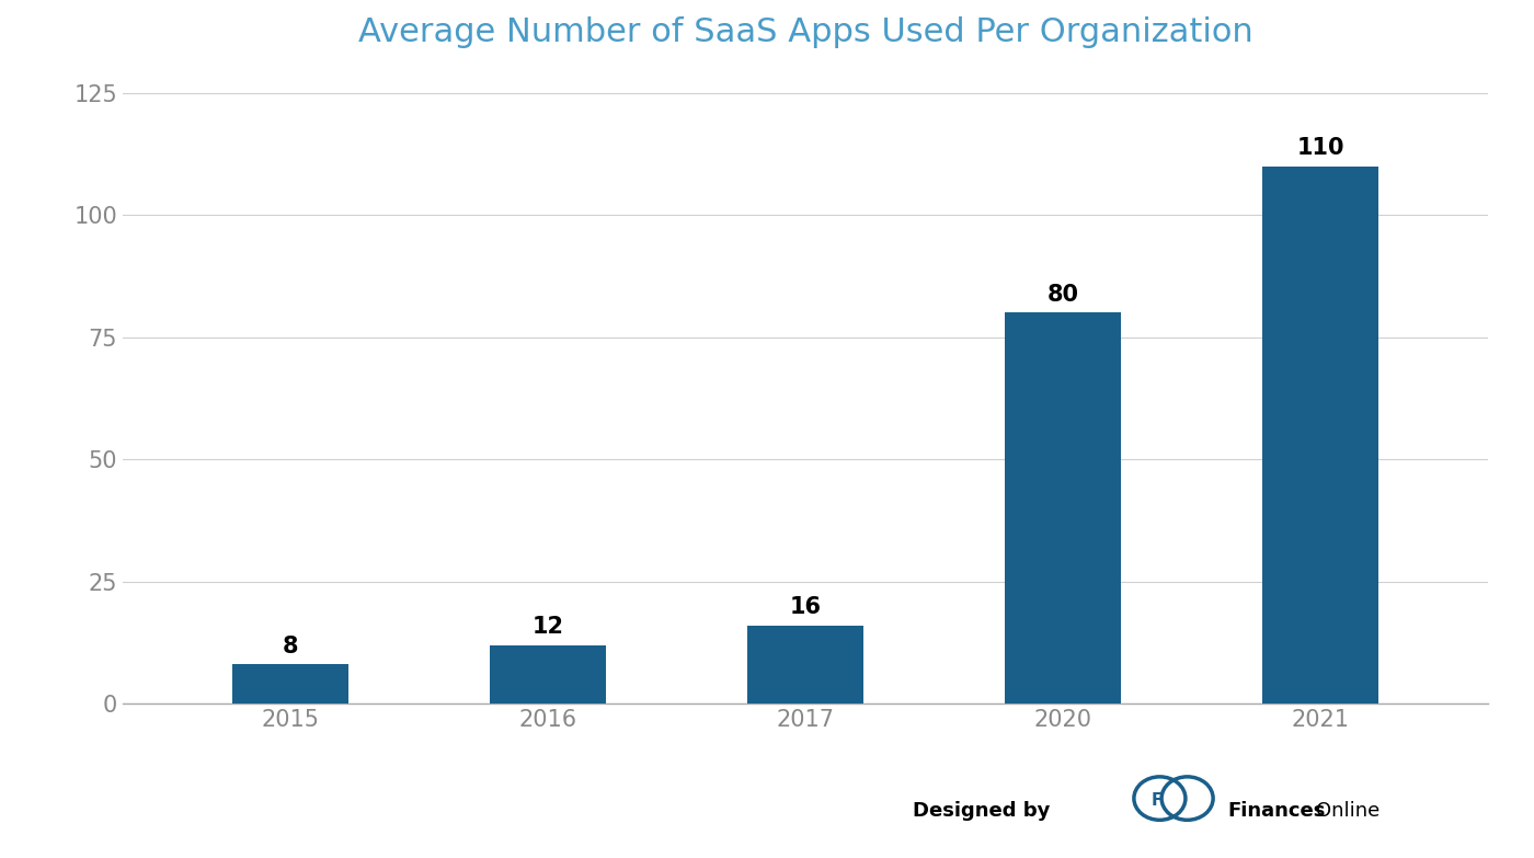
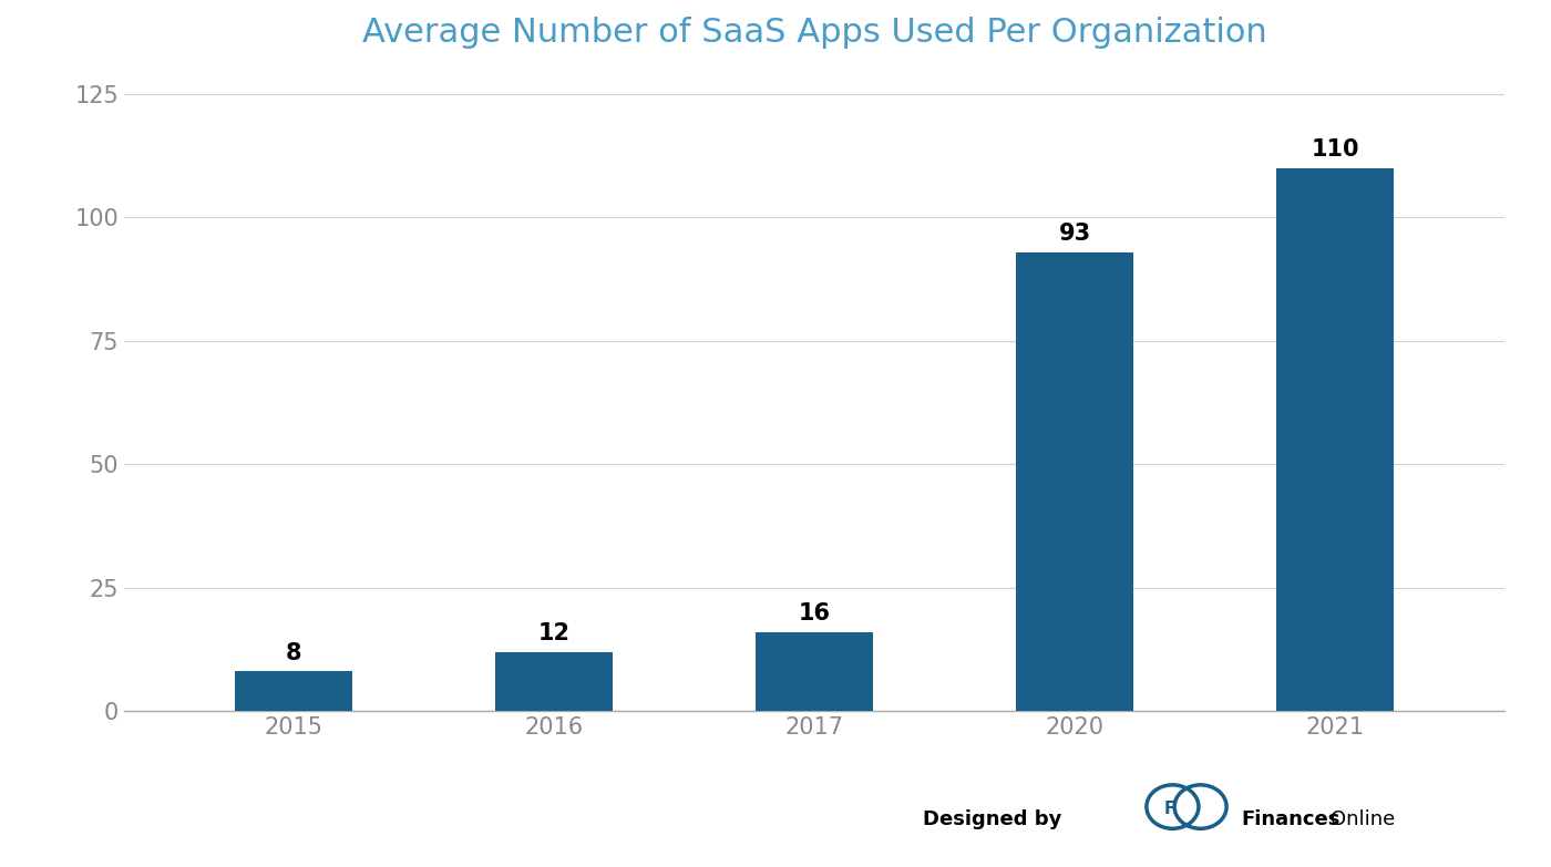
2020: 80 -> 93
